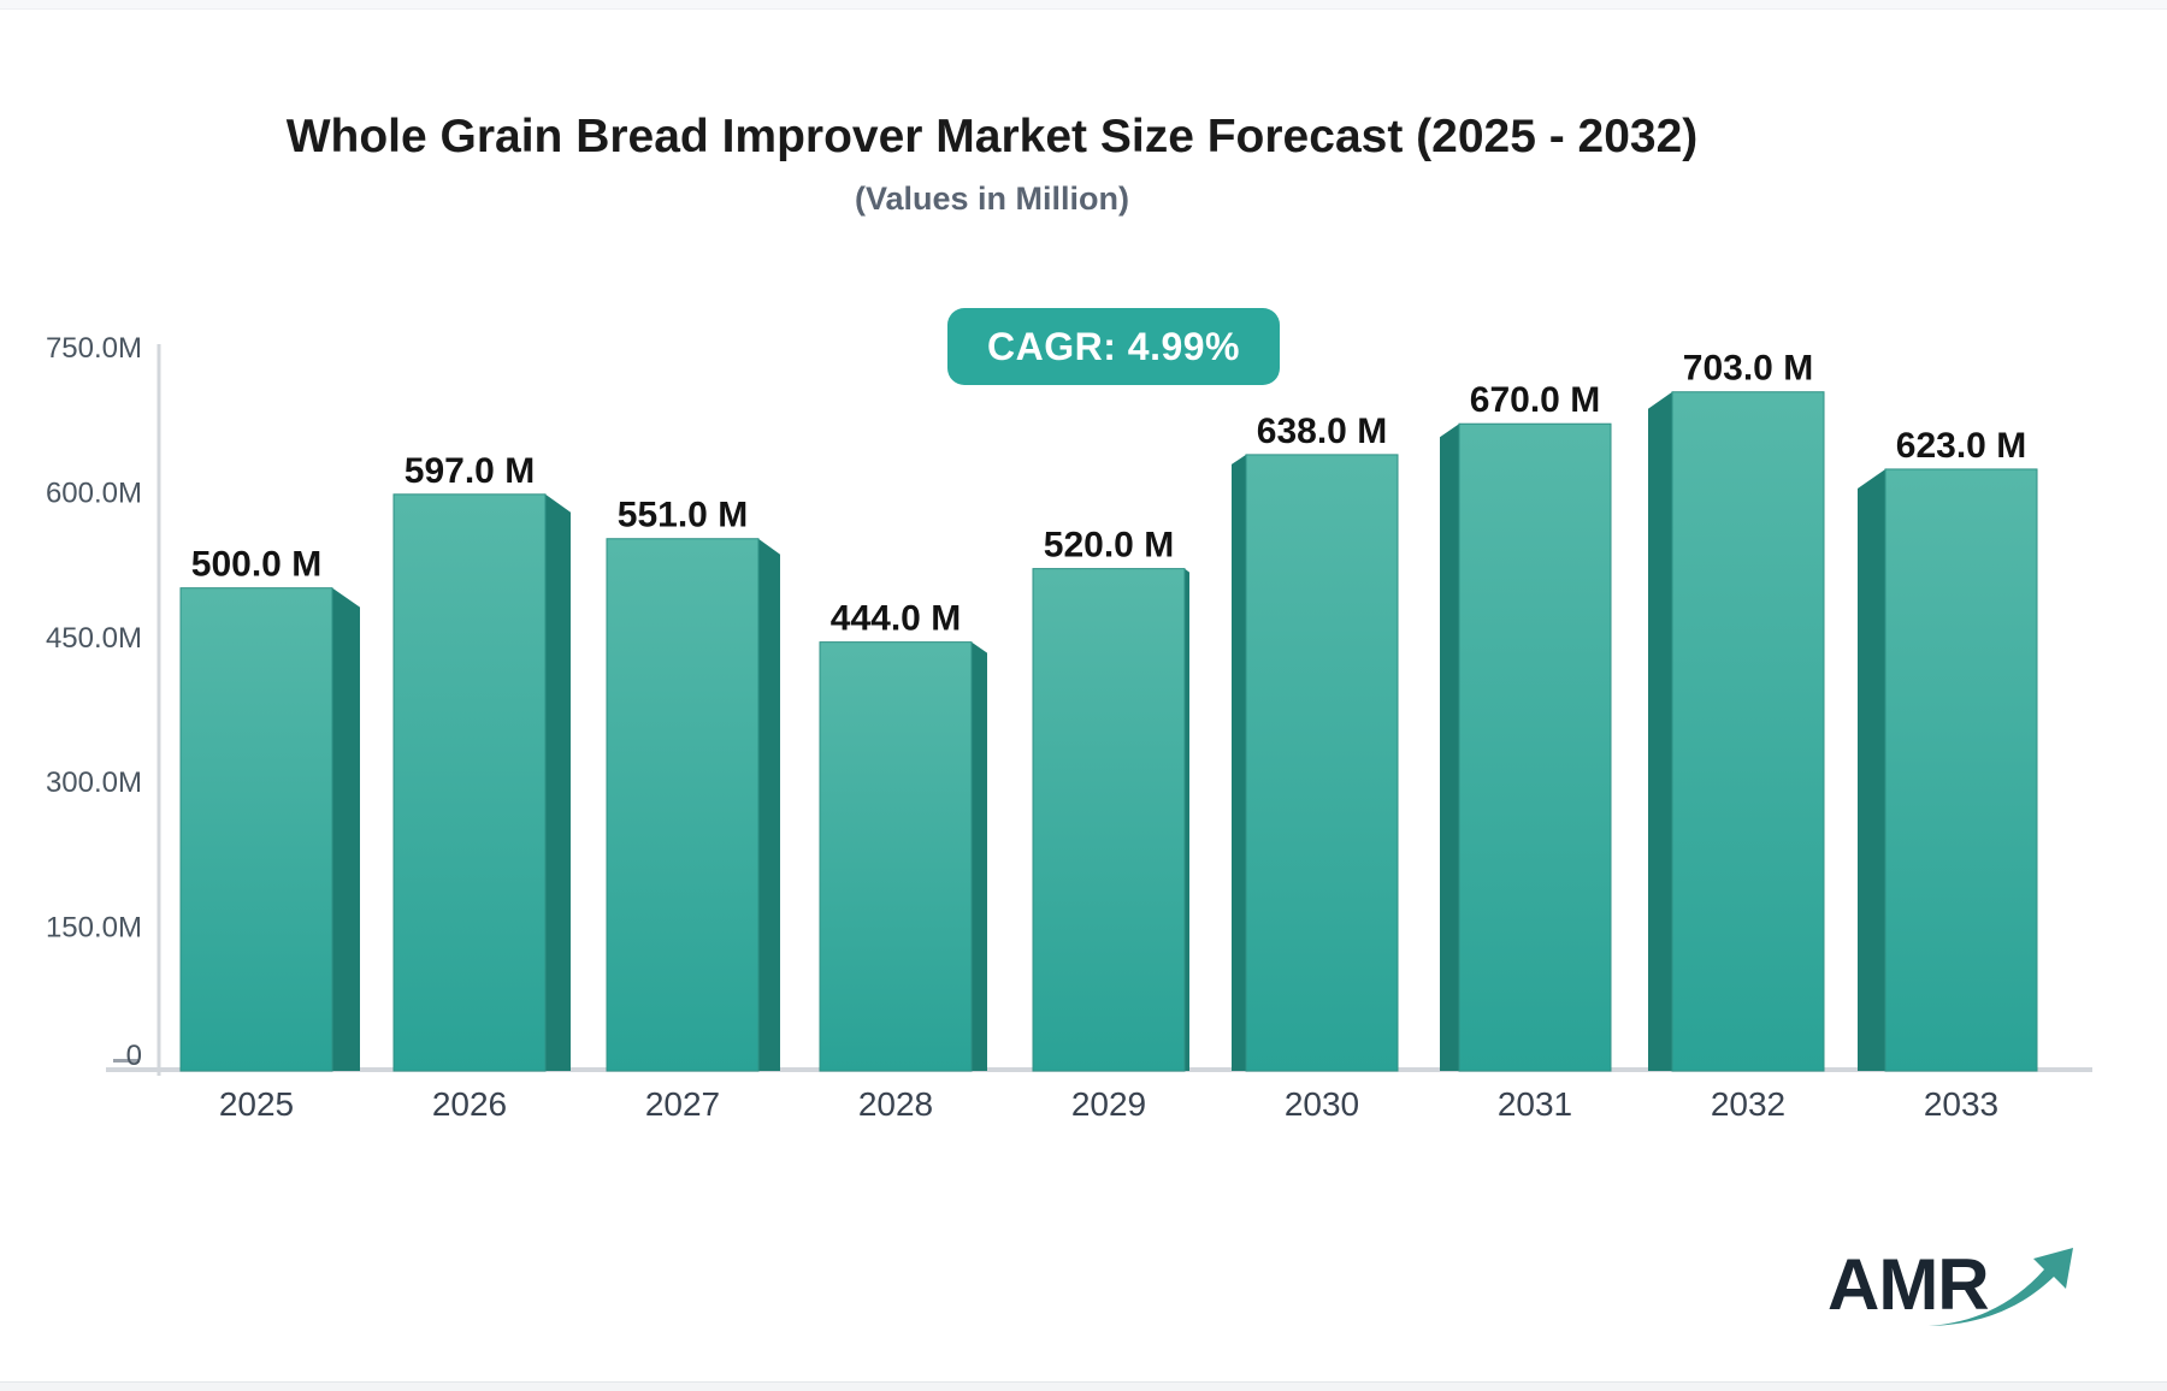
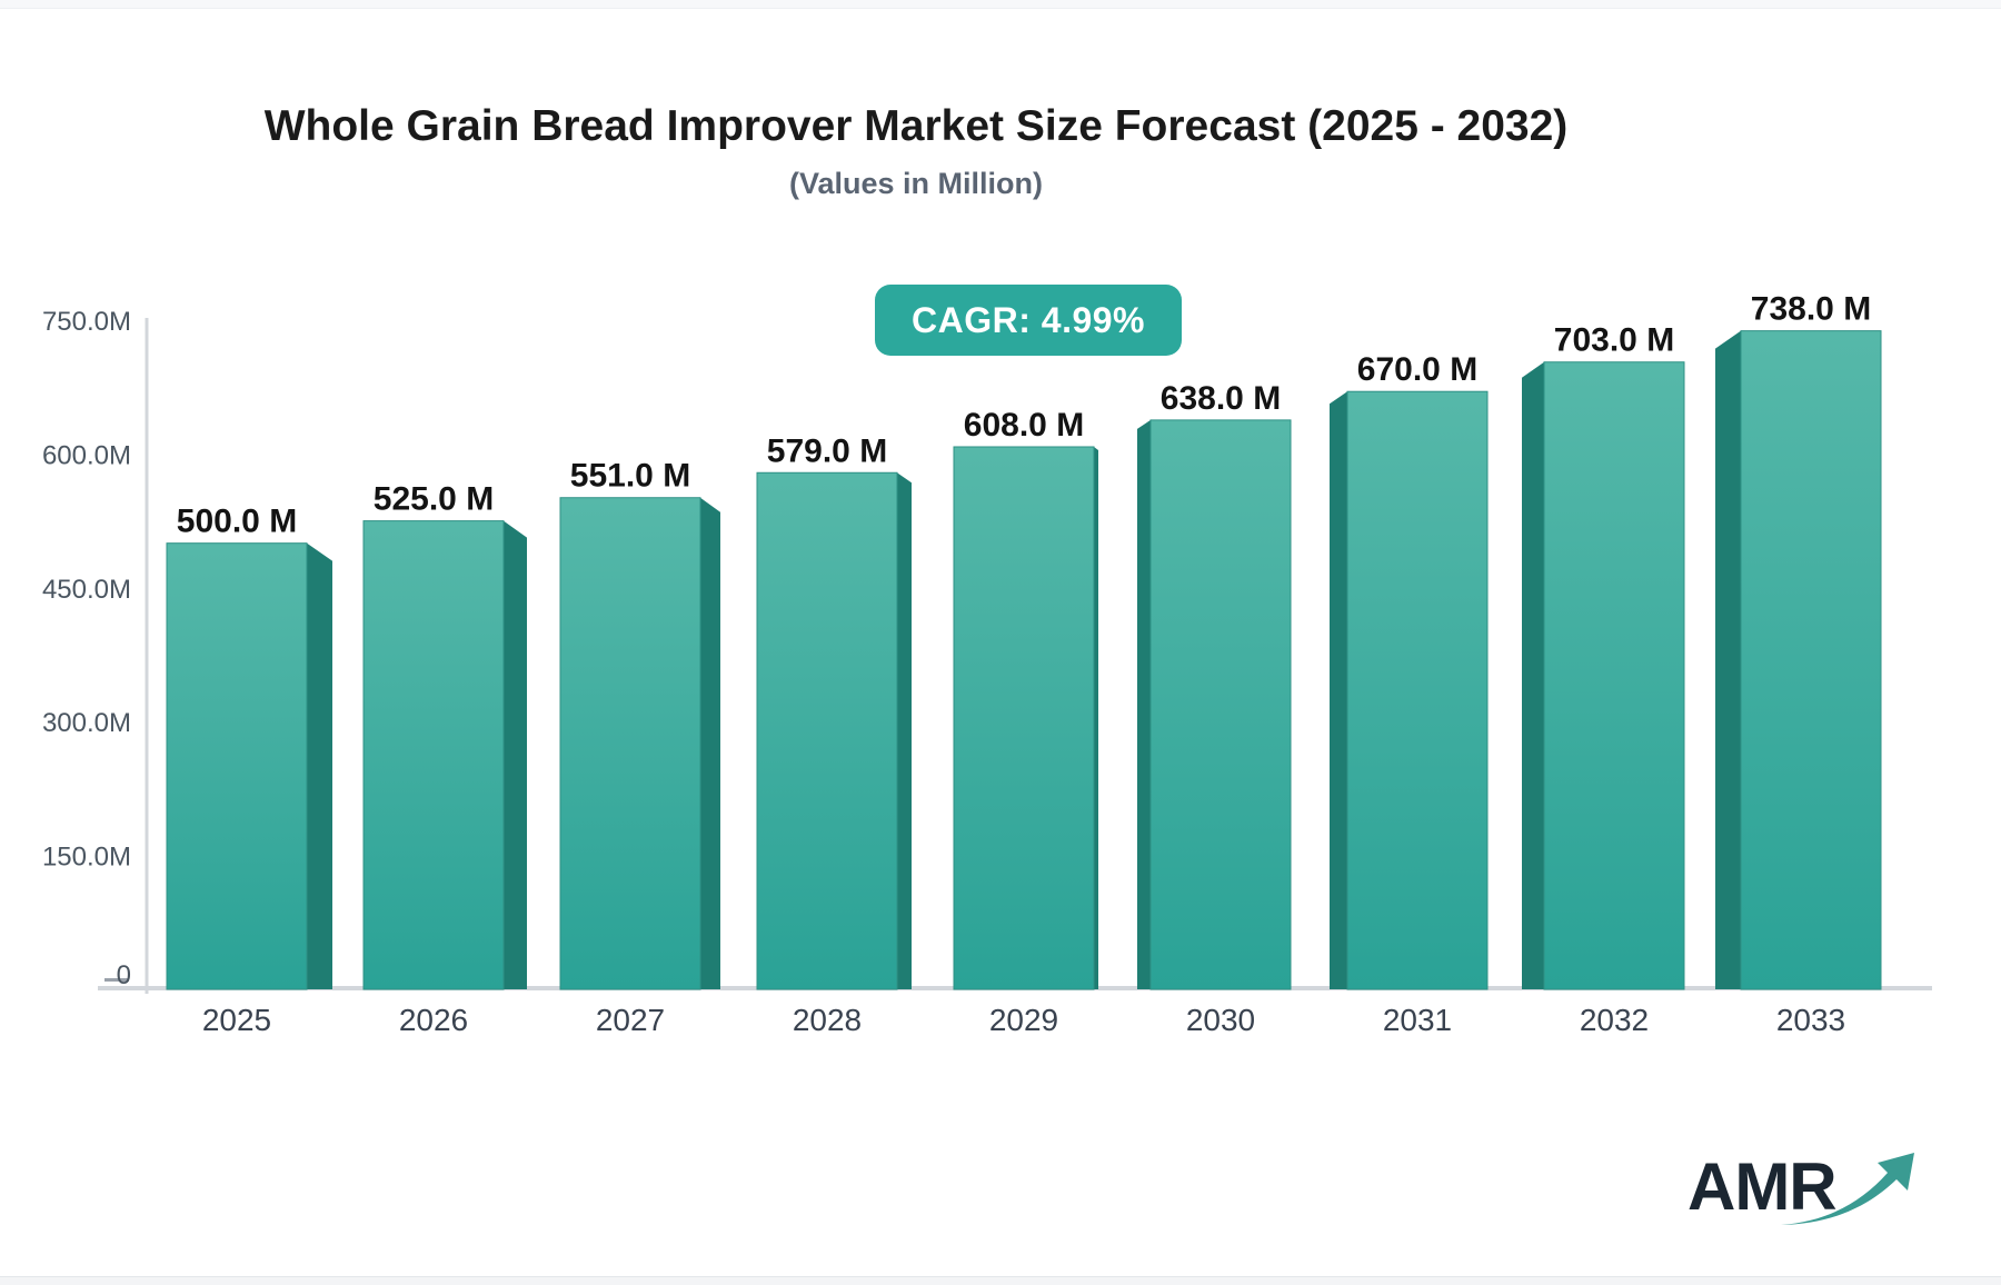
2026: 597.0 -> 525.0
2028: 444.0 -> 579.0
2029: 520.0 -> 608.0
2033: 623.0 -> 738.0
